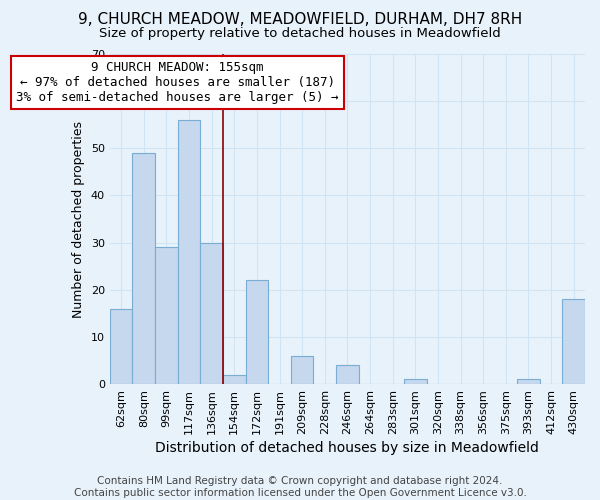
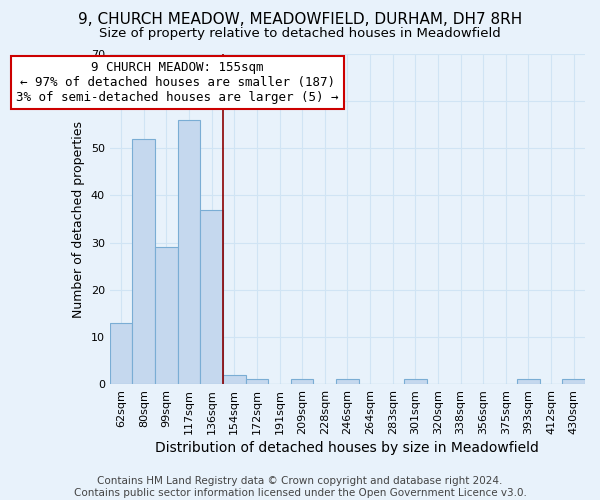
62sqm: 16 -> 13
80sqm: 49 -> 52
136sqm: 30 -> 37
172sqm: 22 -> 1
209sqm: 6 -> 1
246sqm: 4 -> 1
430sqm: 18 -> 1
